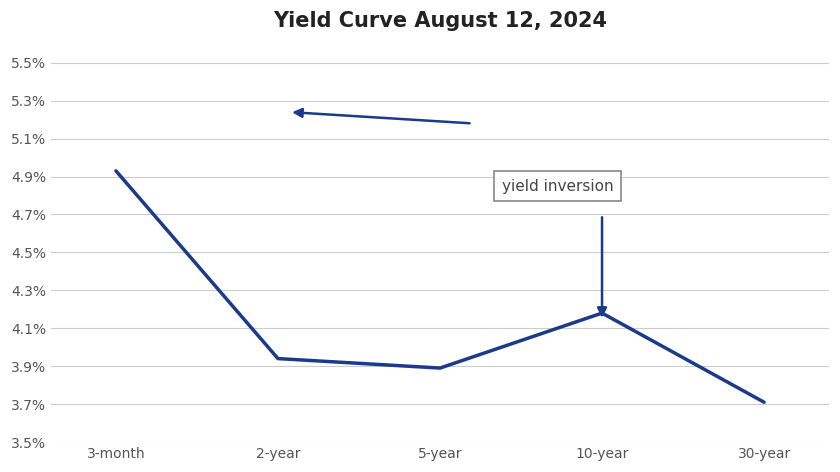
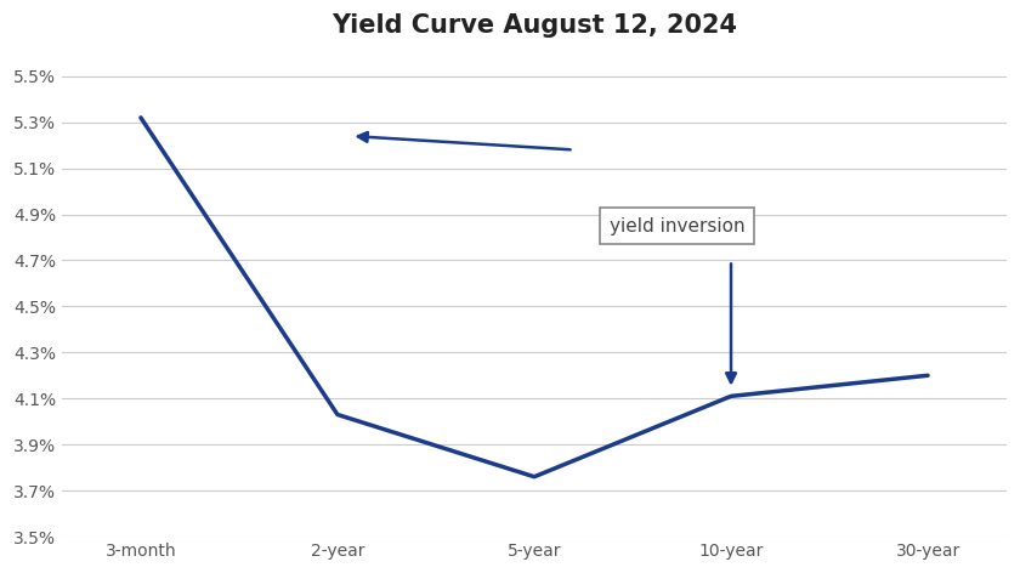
3-month: 4.93% -> 5.32%
2-year: 3.94% -> 4.03%
5-year: 3.89% -> 3.76%
10-year: 4.18% -> 4.11%
30-year: 3.71% -> 4.20%
